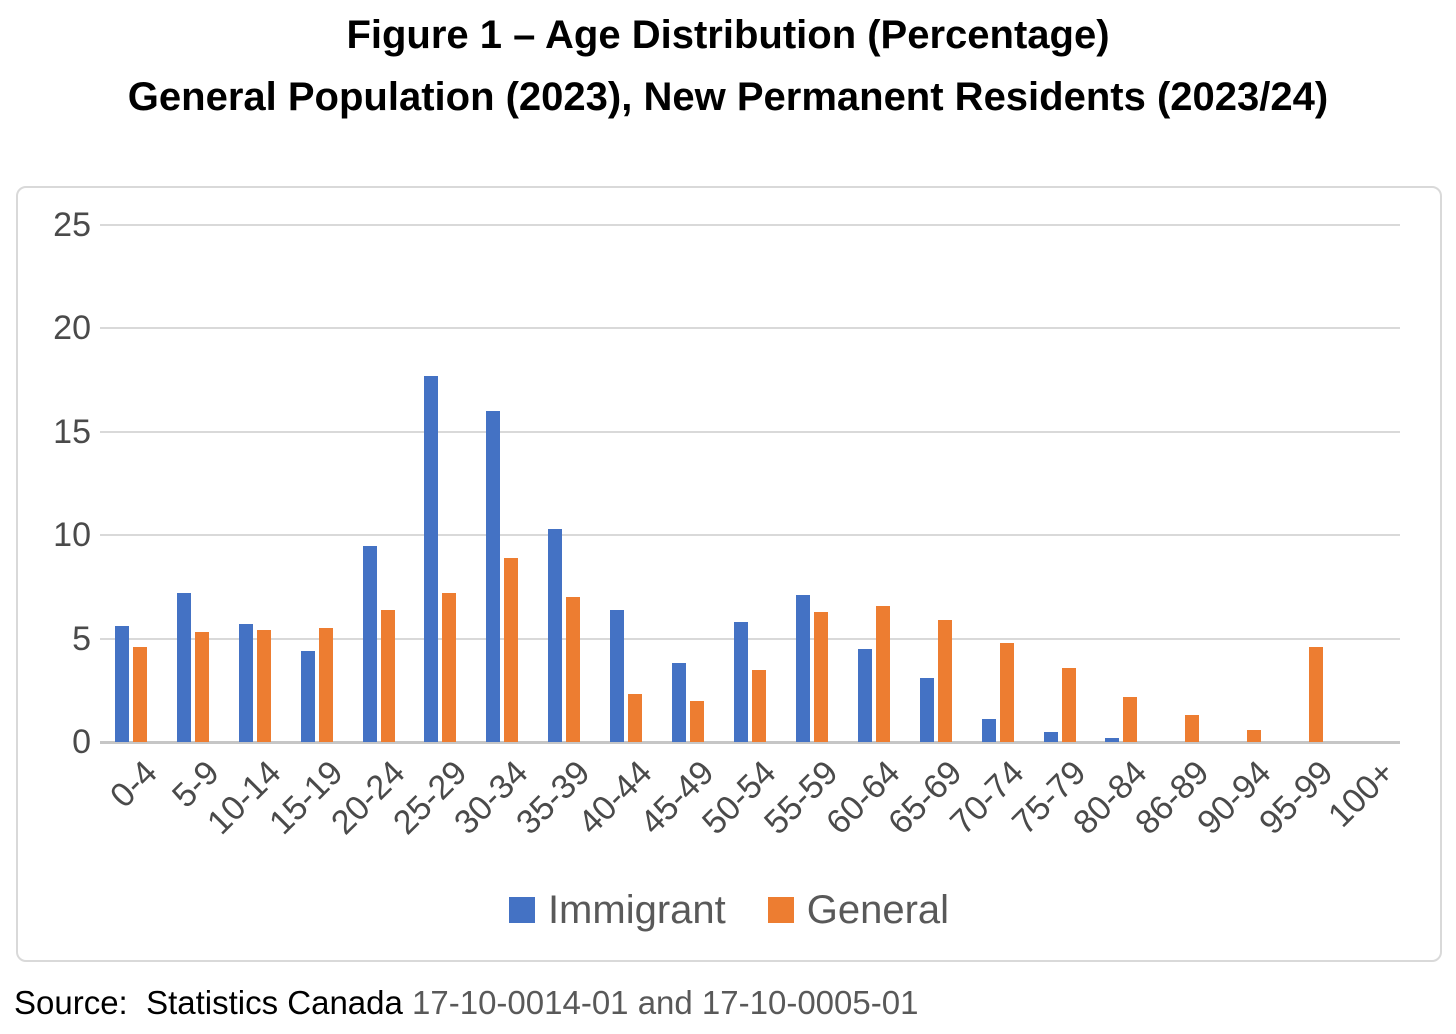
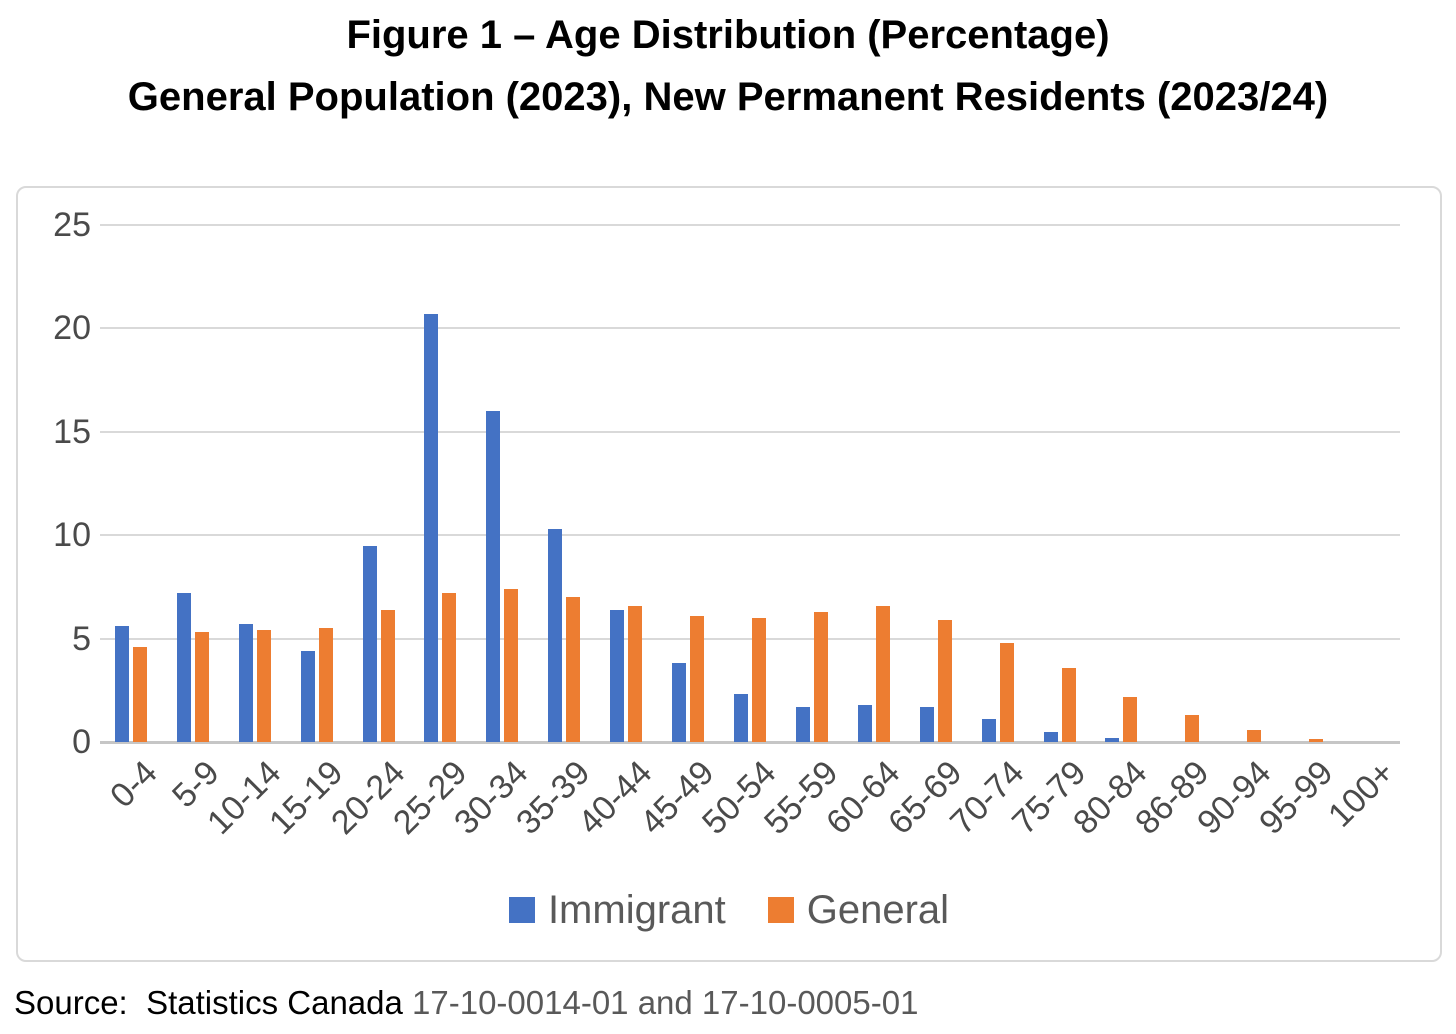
Immigrant/25-29: 17.7 -> 20.7
General/30-34: 8.9 -> 7.4
General/40-44: 2.3 -> 6.6
General/45-49: 2.0 -> 6.1
Immigrant/50-54: 5.8 -> 2.3
General/50-54: 3.5 -> 6.0
Immigrant/55-59: 7.1 -> 1.7
Immigrant/60-64: 4.5 -> 1.8
Immigrant/65-69: 3.1 -> 1.7
General/95-99: 4.6 -> 0.1
